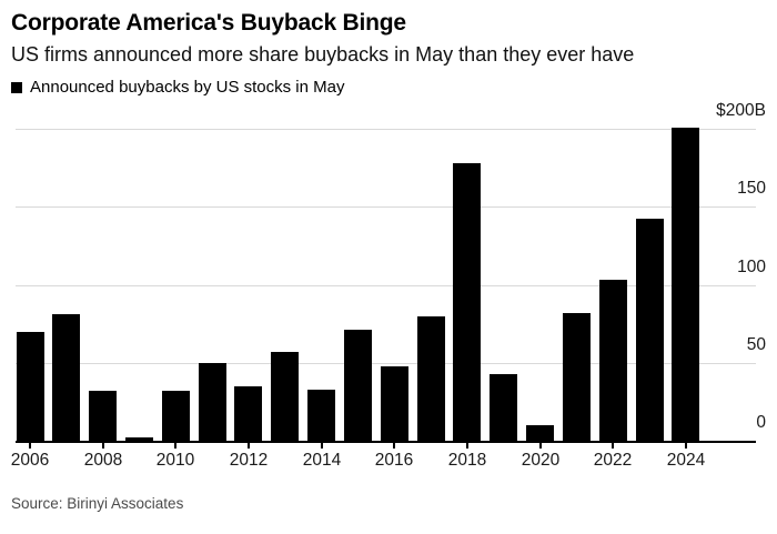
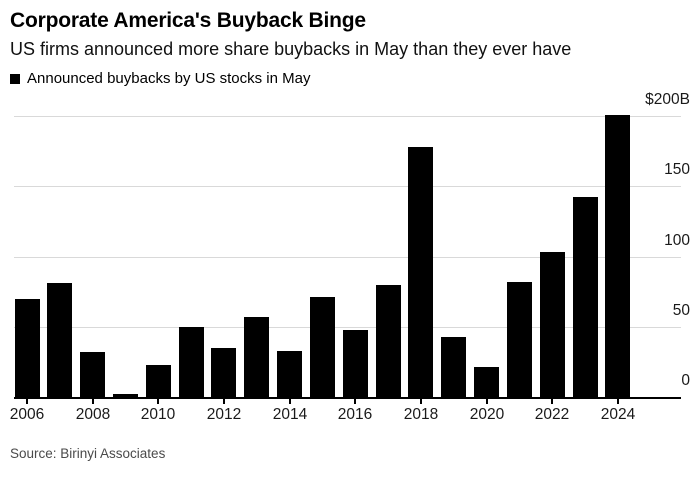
2010: $32B -> $23B
2020: $10B -> $21B
